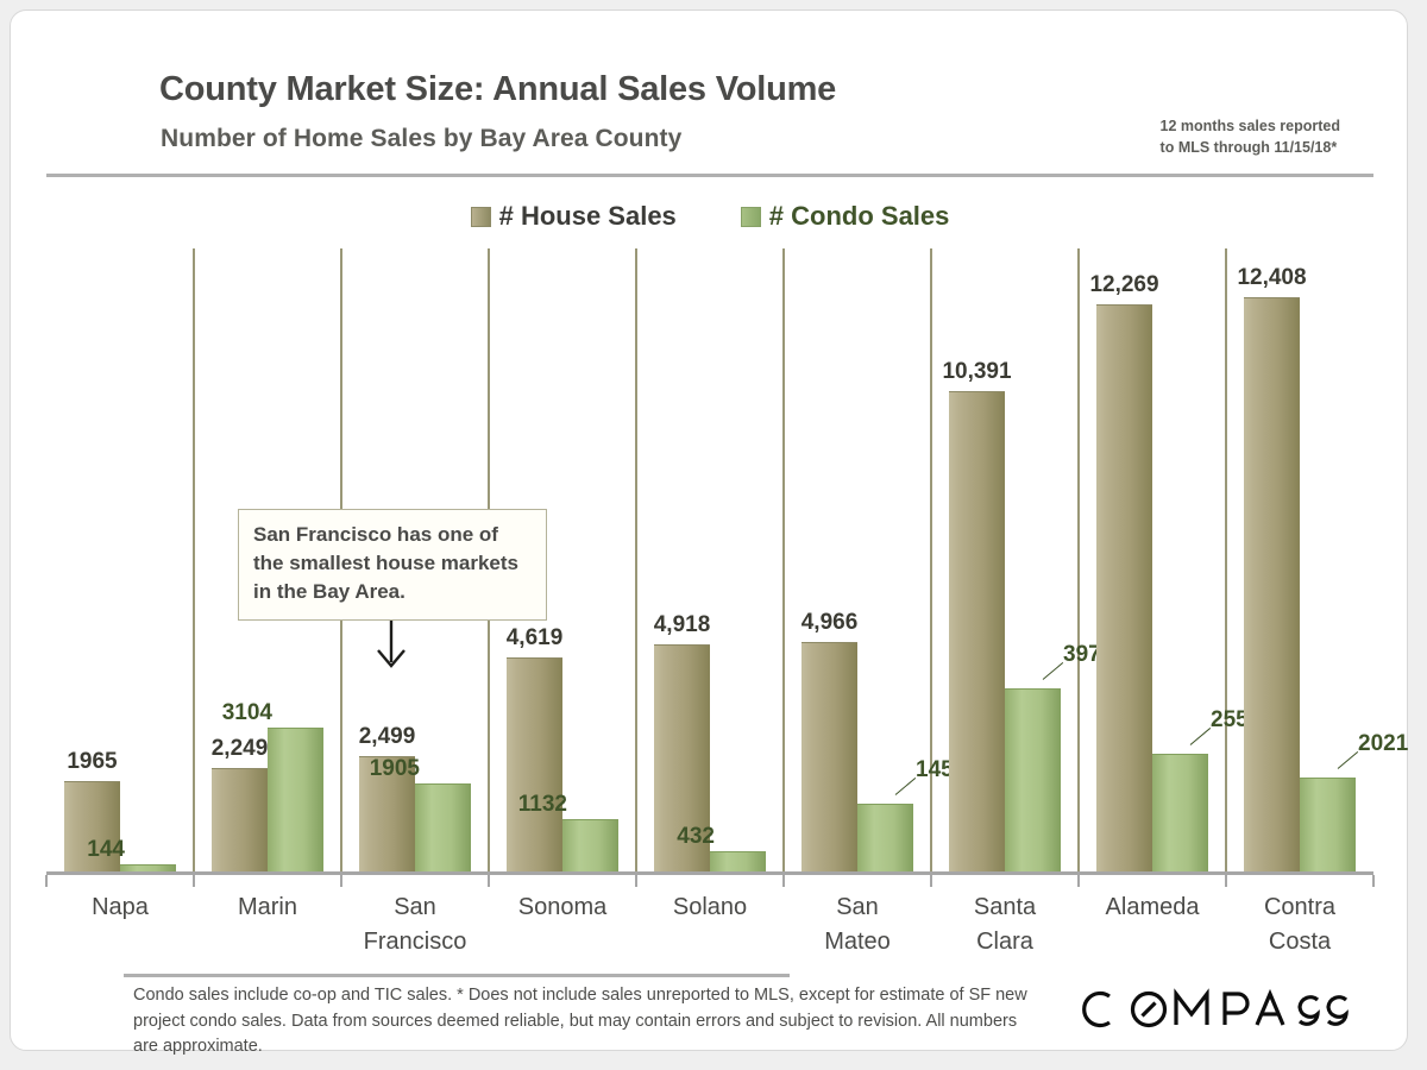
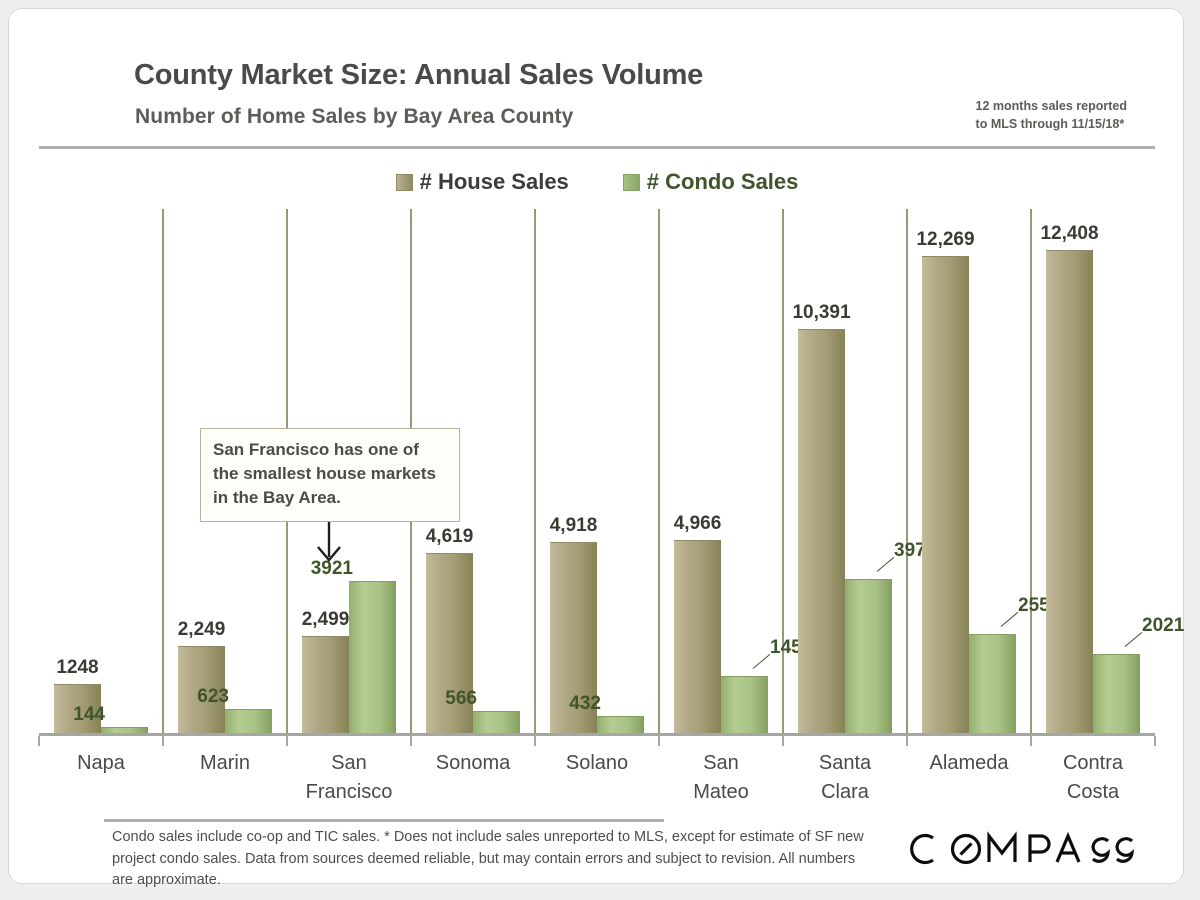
# House Sales/Napa: 1965 -> 1248
# Condo Sales/Marin: 3104 -> 623
# Condo Sales/San Francisco: 1905 -> 3921
# Condo Sales/Sonoma: 1132 -> 566
